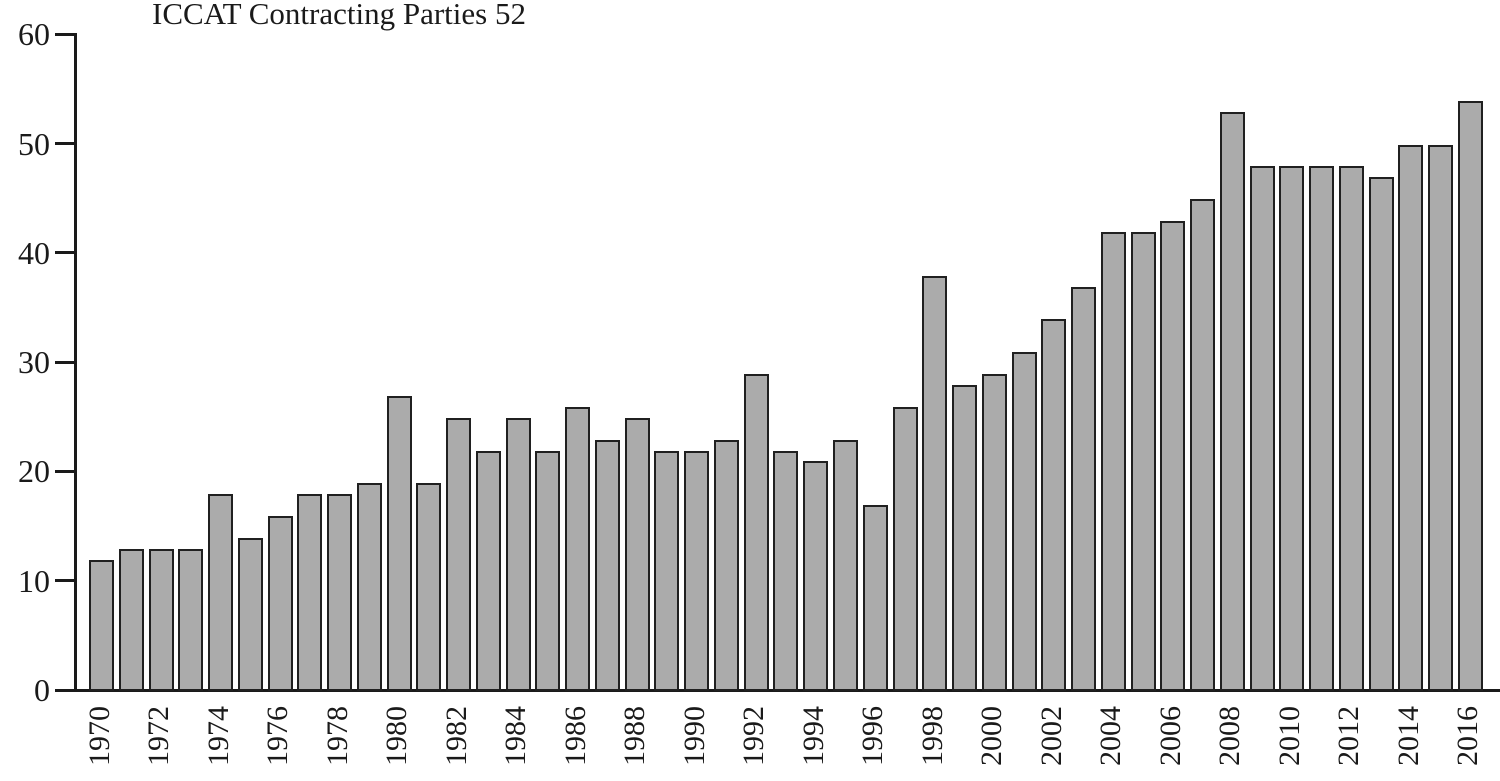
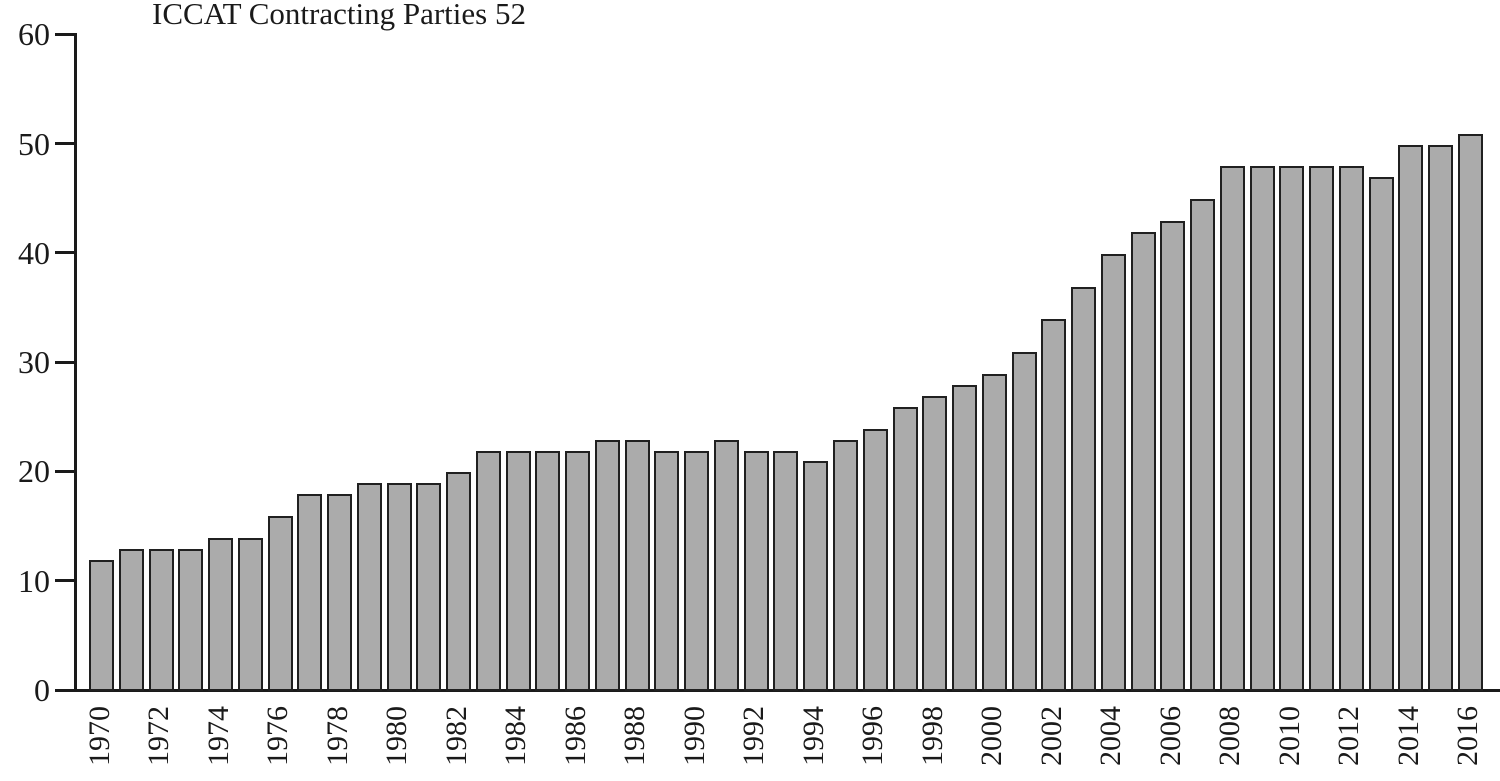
1974: 18 -> 14
1980: 27 -> 19
1982: 25 -> 20
1984: 25 -> 22
1986: 26 -> 22
1988: 25 -> 23
1992: 29 -> 22
1996: 17 -> 24
1998: 38 -> 27
2004: 42 -> 40
2008: 53 -> 48
2016: 54 -> 51
